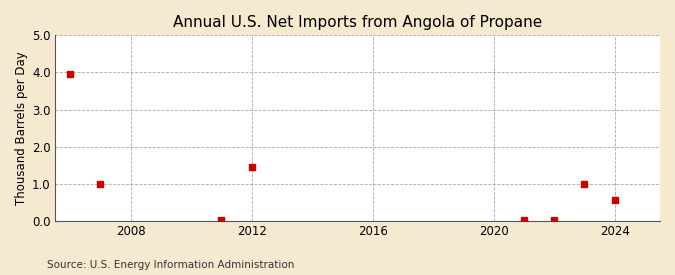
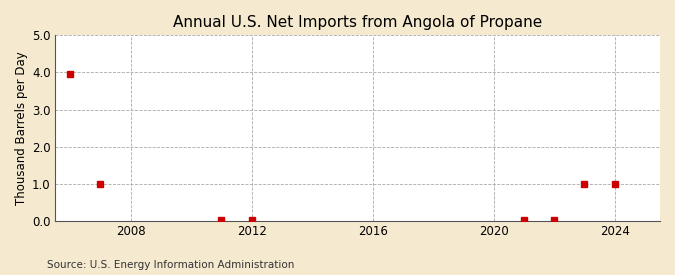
2012: 1.45 -> 0.02
2024: 0.55 -> 1.00
